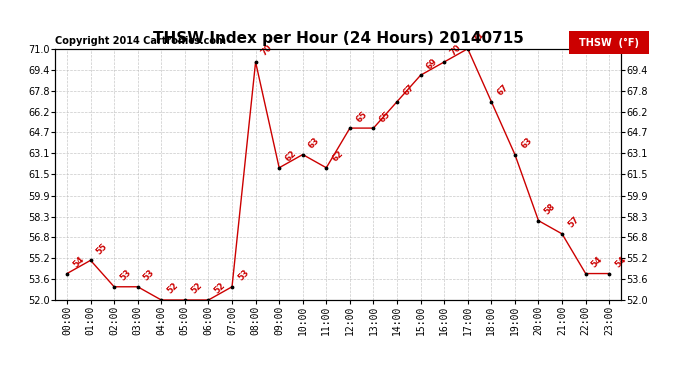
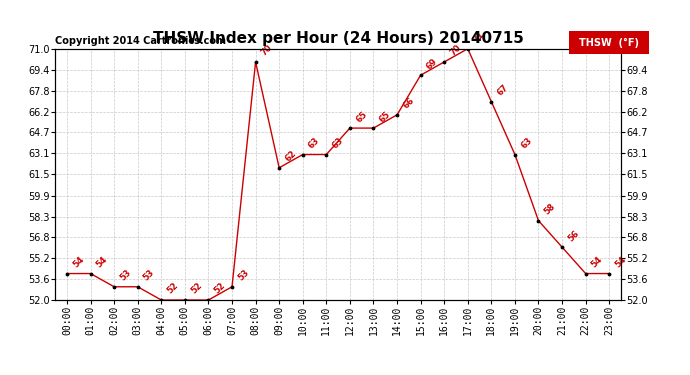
01:00: 55 -> 54
11:00: 62 -> 63
14:00: 67 -> 66
21:00: 57 -> 56
